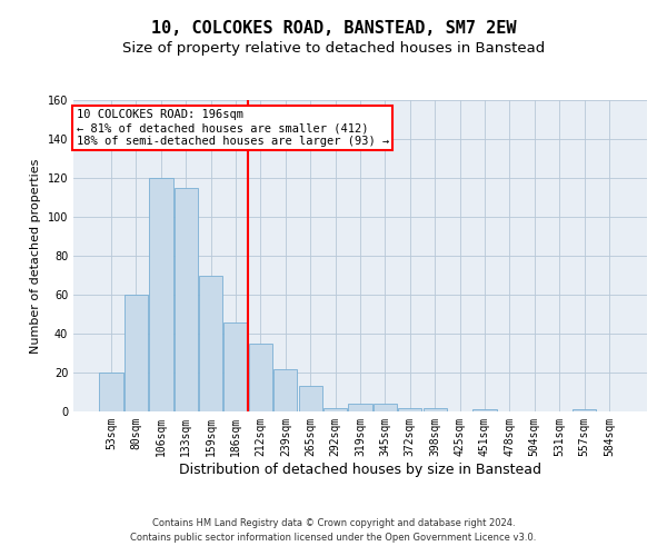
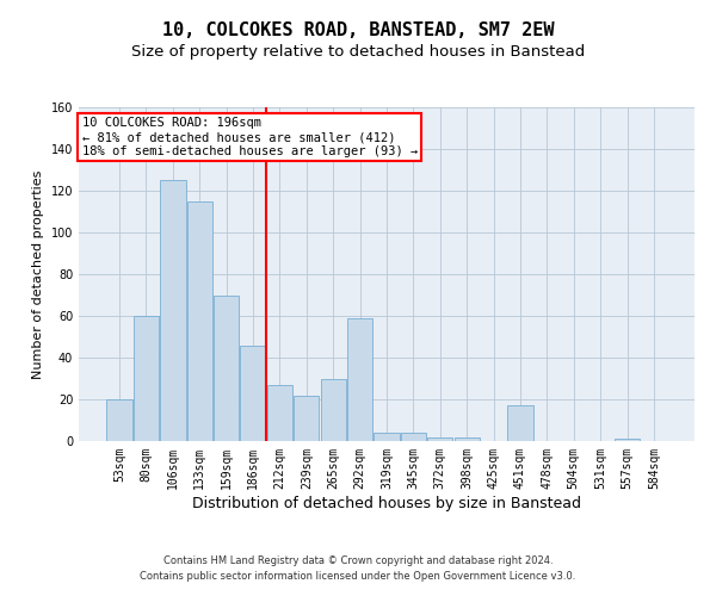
106sqm: 120 -> 125
212sqm: 35 -> 27
265sqm: 13 -> 30
292sqm: 2 -> 59
451sqm: 1 -> 17
